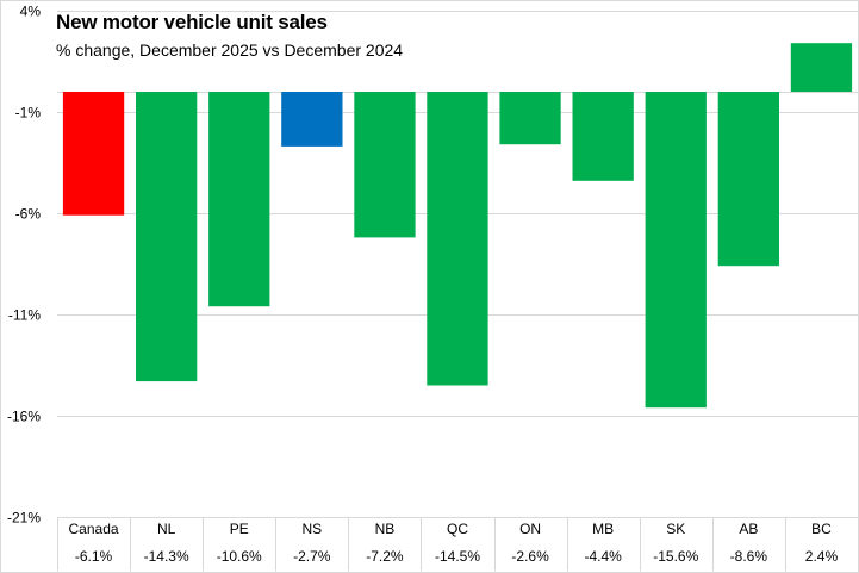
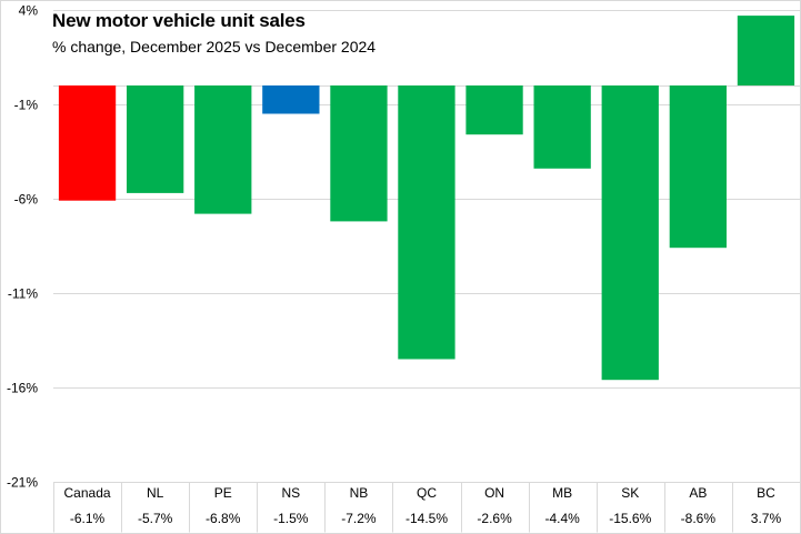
NL: -14.3% -> -5.7%
PE: -10.6% -> -6.8%
NS: -2.7% -> -1.5%
BC: 2.4% -> 3.7%
